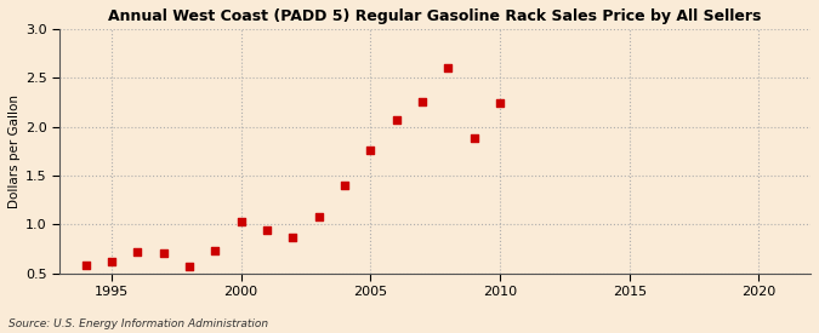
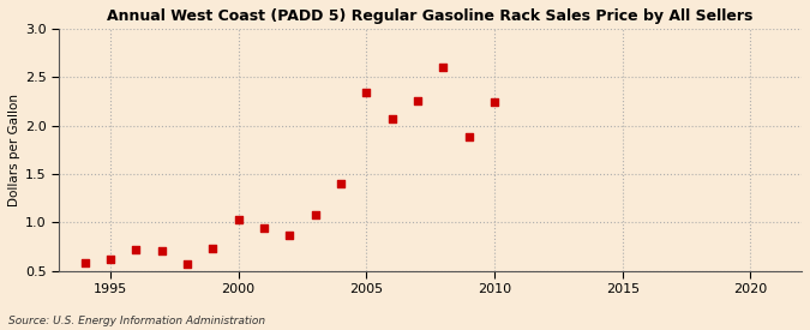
2005: 1.76 -> 2.34
